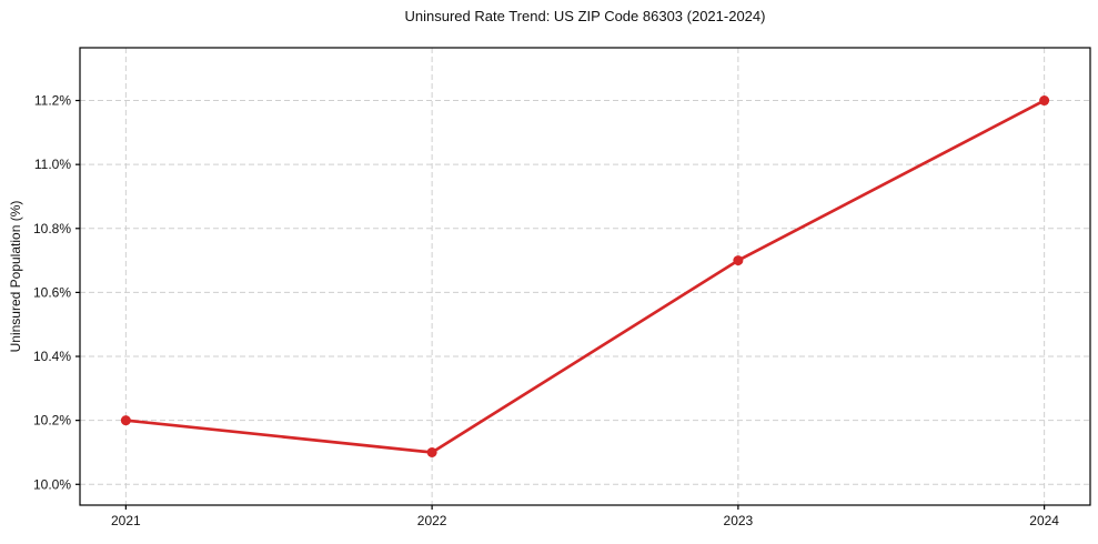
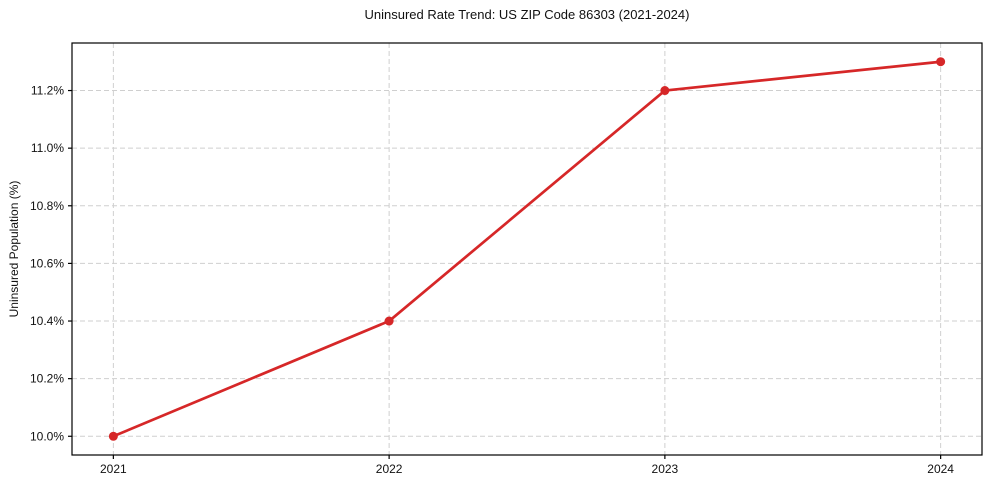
2021: 10.2% -> 10.0%
2022: 10.1% -> 10.4%
2023: 10.7% -> 11.2%
2024: 11.2% -> 11.3%
